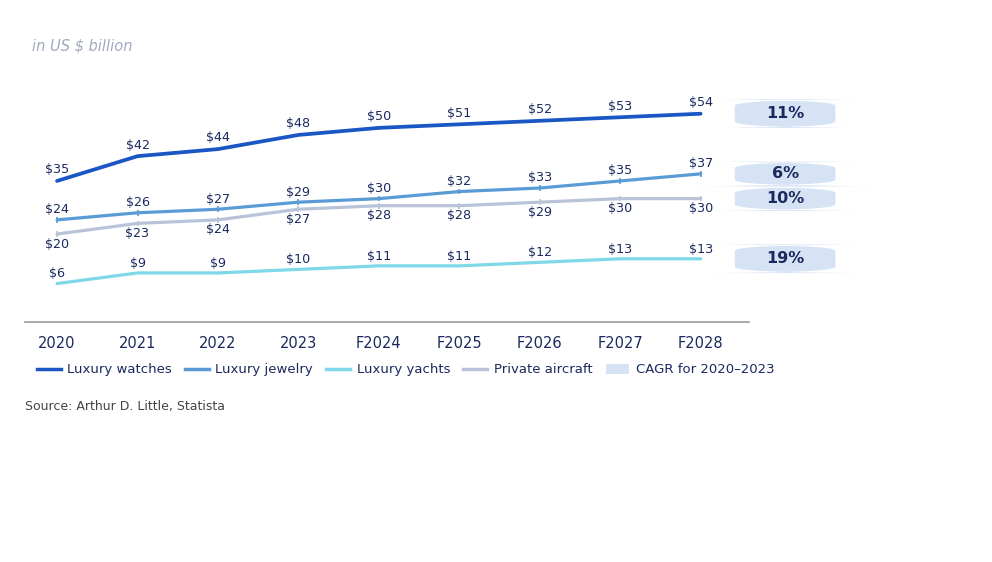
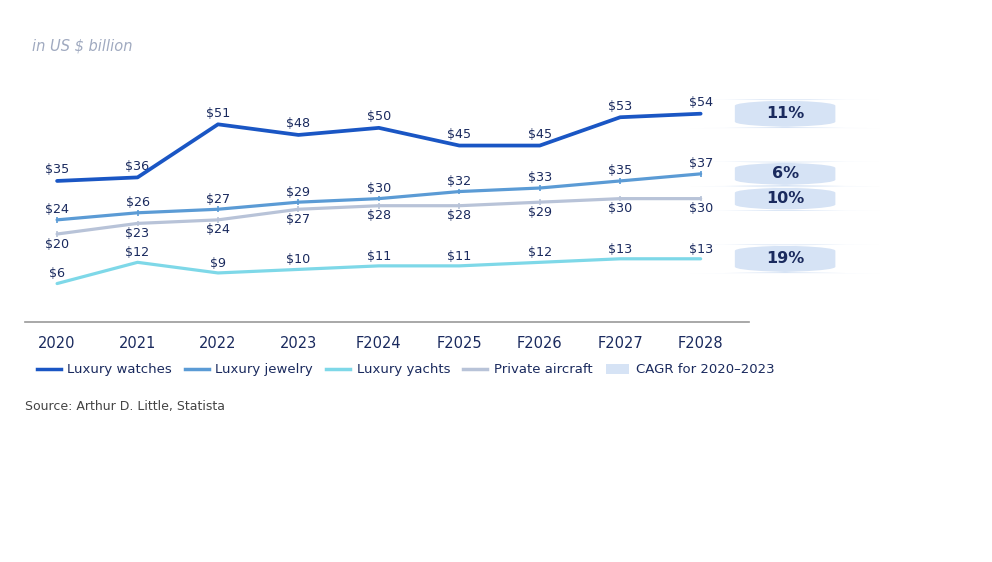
Luxury watches/2021: $42 -> $36
Luxury yachts/2021: $9 -> $12
Luxury watches/2022: $44 -> $51
Luxury watches/F2025: $51 -> $45
Luxury watches/F2026: $52 -> $45
